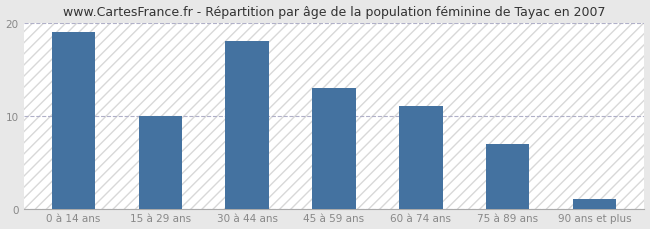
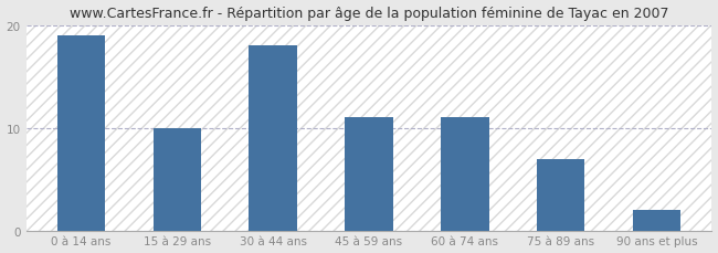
45 à 59 ans: 13 -> 11
90 ans et plus: 1 -> 2
